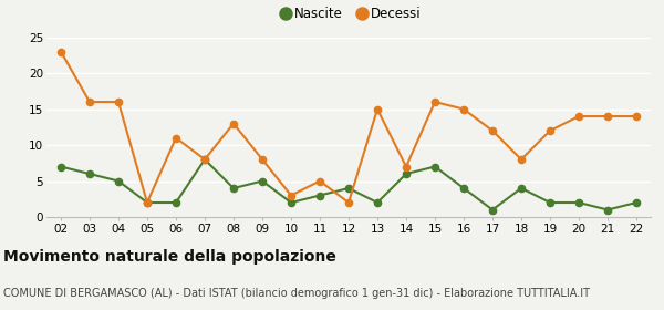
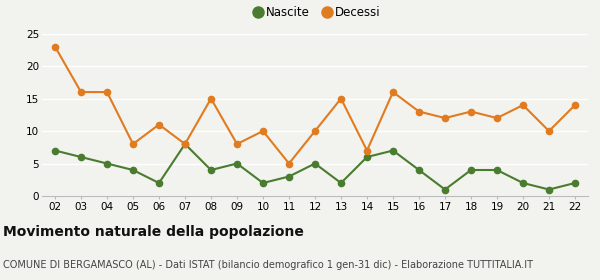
Nascite/05: 2 -> 4
Decessi/05: 2 -> 8
Decessi/08: 13 -> 15
Decessi/10: 3 -> 10
Nascite/12: 4 -> 5
Decessi/12: 2 -> 10
Decessi/16: 15 -> 13
Decessi/18: 8 -> 13
Nascite/19: 2 -> 4
Decessi/21: 14 -> 10
